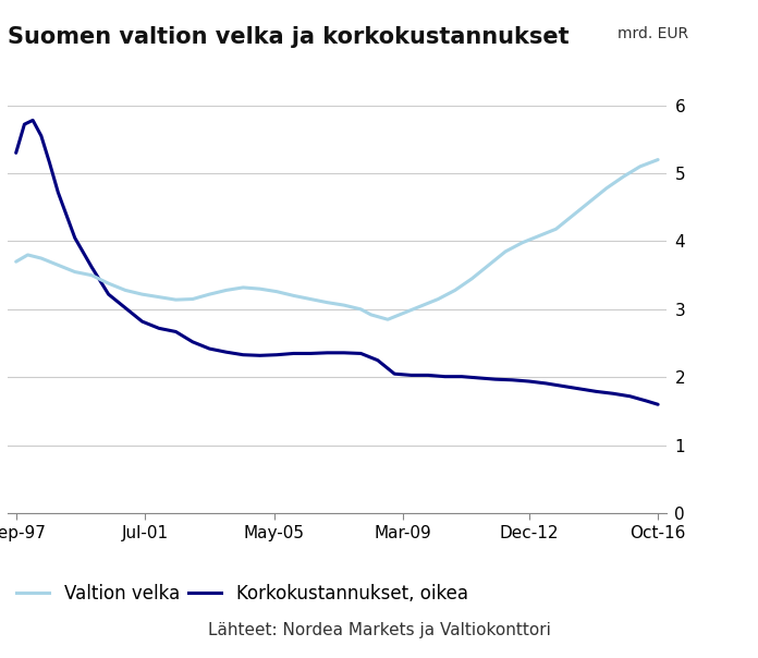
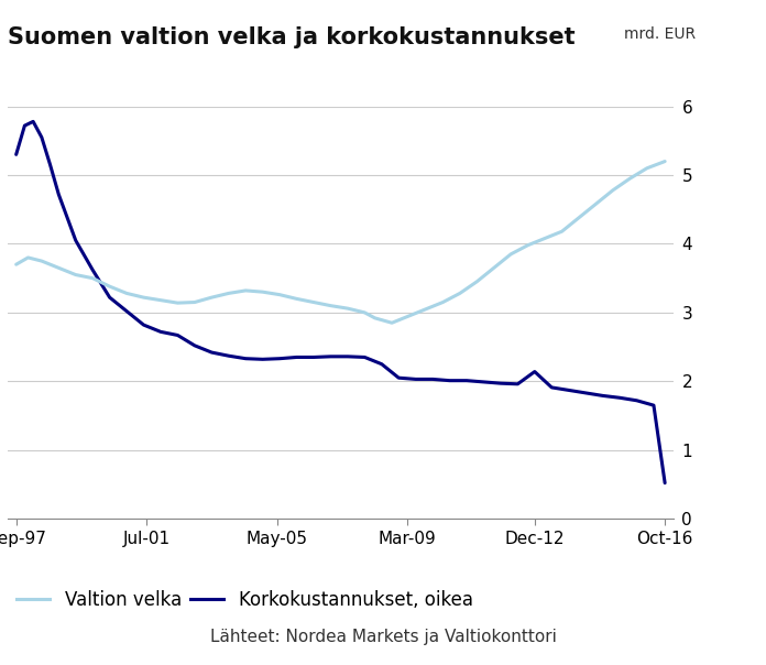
Korkokustannukset, oikea/Dec-12: 1.94 -> 2.14
Korkokustannukset, oikea/Oct-16: 1.60 -> 0.52
